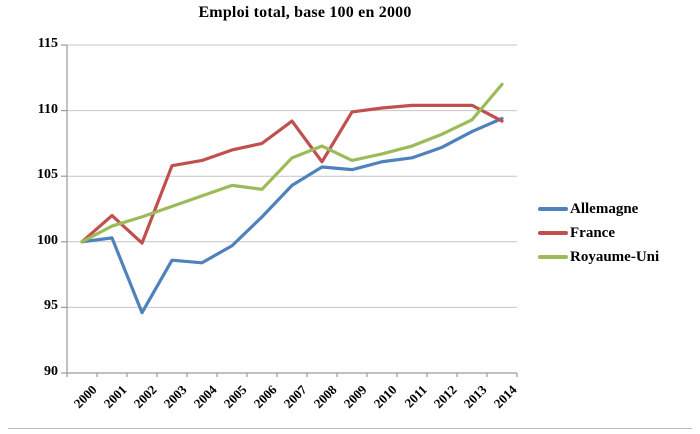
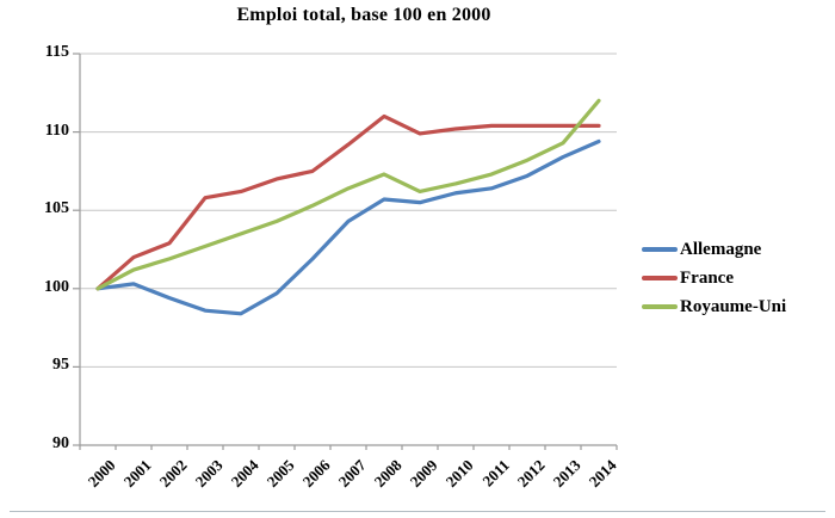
Allemagne/2002: 94.6 -> 99.4
France/2002: 99.9 -> 102.9
Royaume-Uni/2006: 104.0 -> 105.3
France/2008: 106.1 -> 111.0
France/2014: 109.2 -> 110.4
